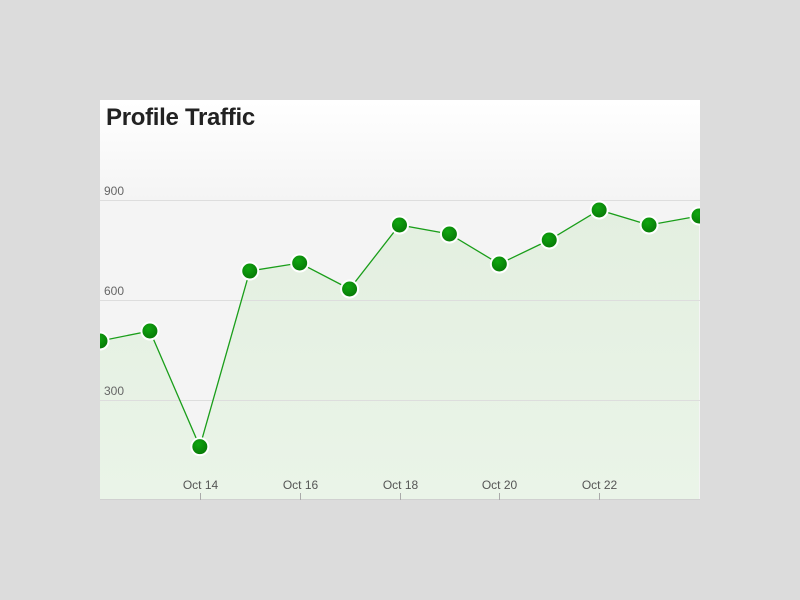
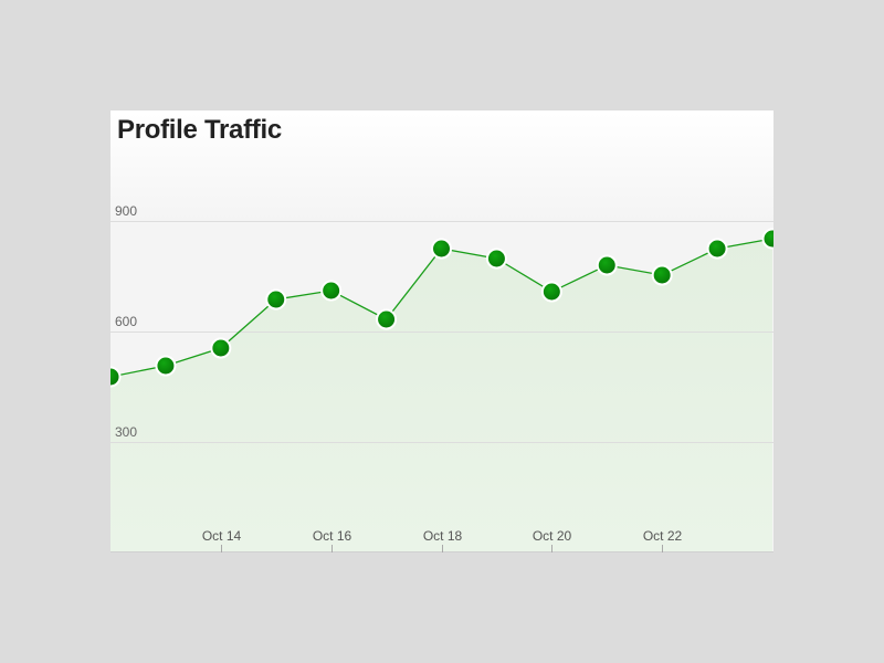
Oct 14: 160 -> 560
Oct 22: 870 -> 750
